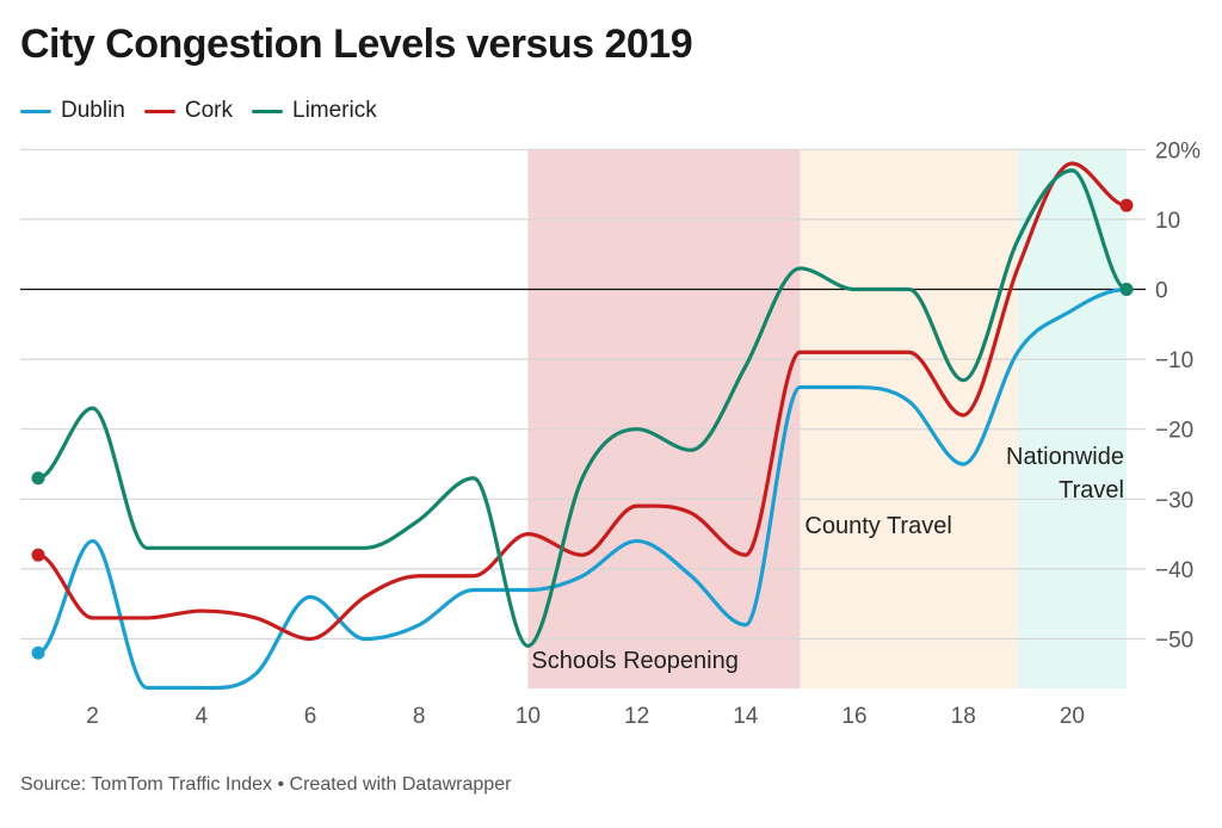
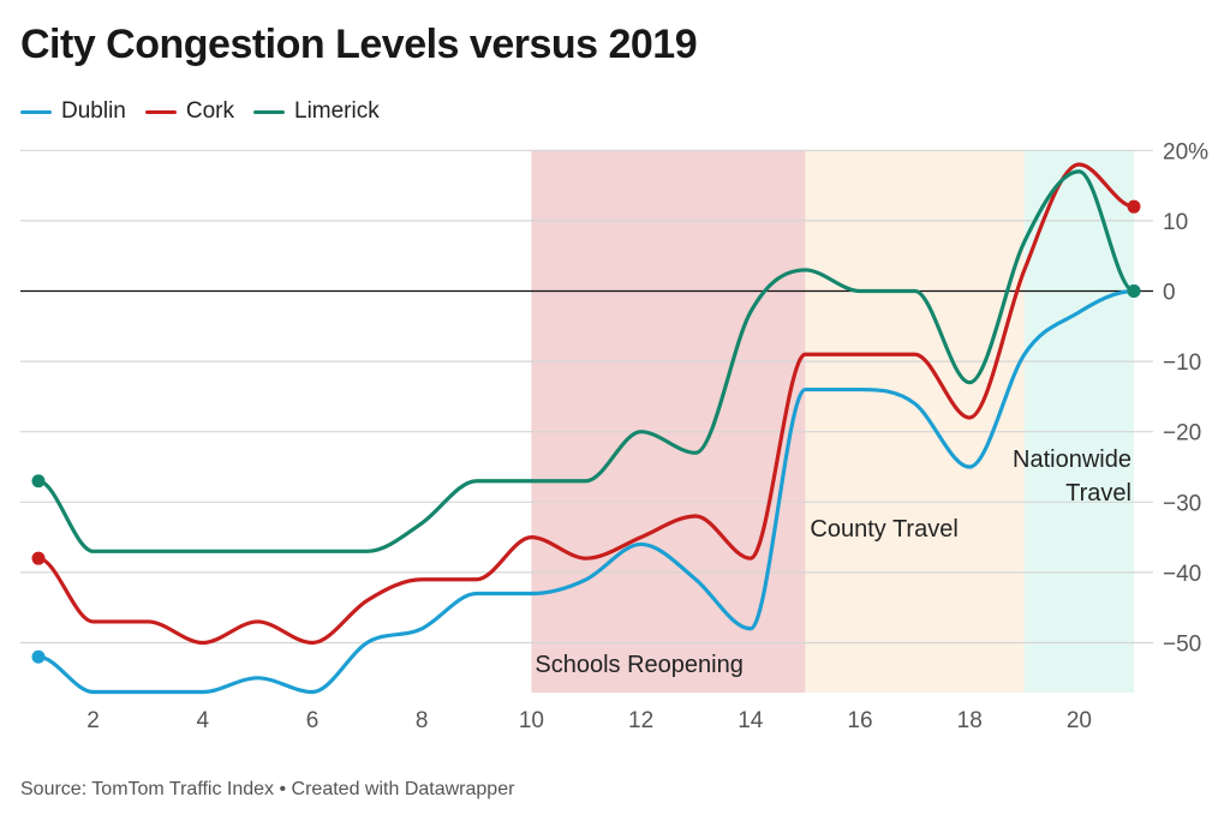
Dublin/2: -36% -> -57%
Limerick/2: -17% -> -37%
Cork/4: -46% -> -50%
Dublin/6: -44% -> -57%
Limerick/10: -51% -> -27%
Cork/12: -31% -> -35%
Limerick/14: -11% -> -3%
